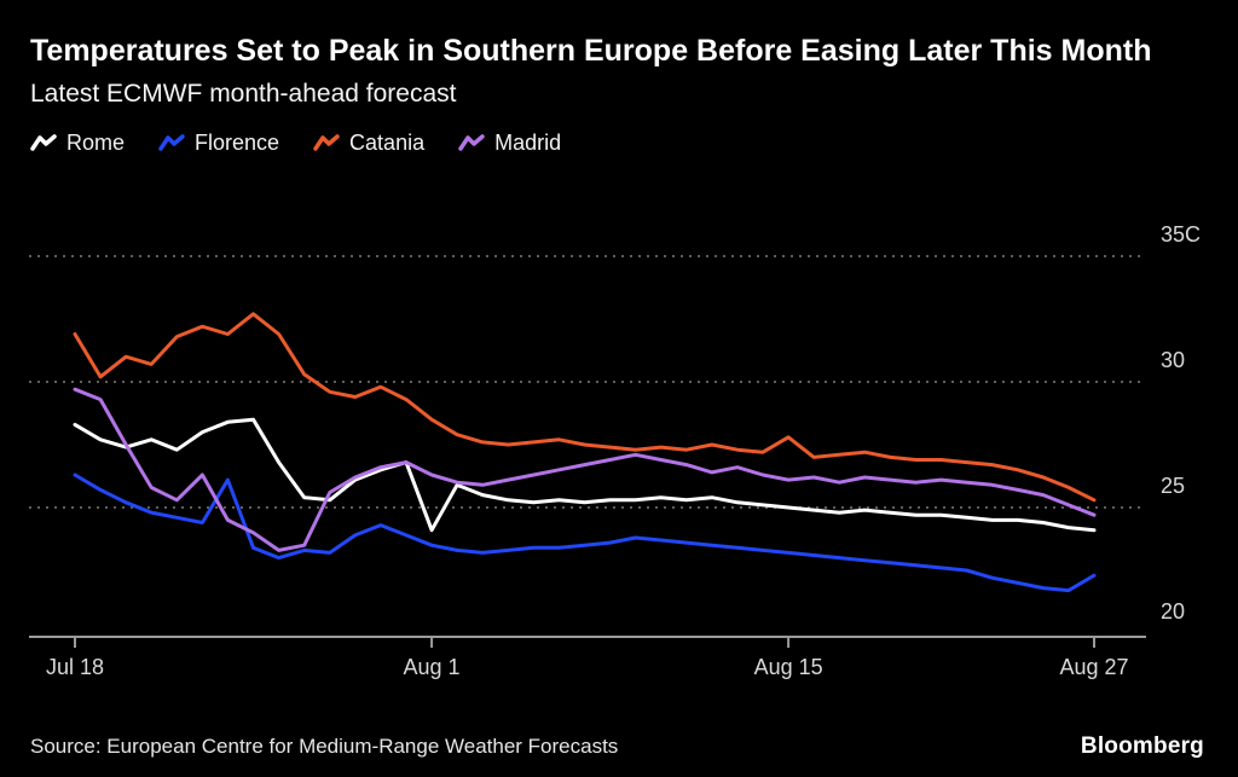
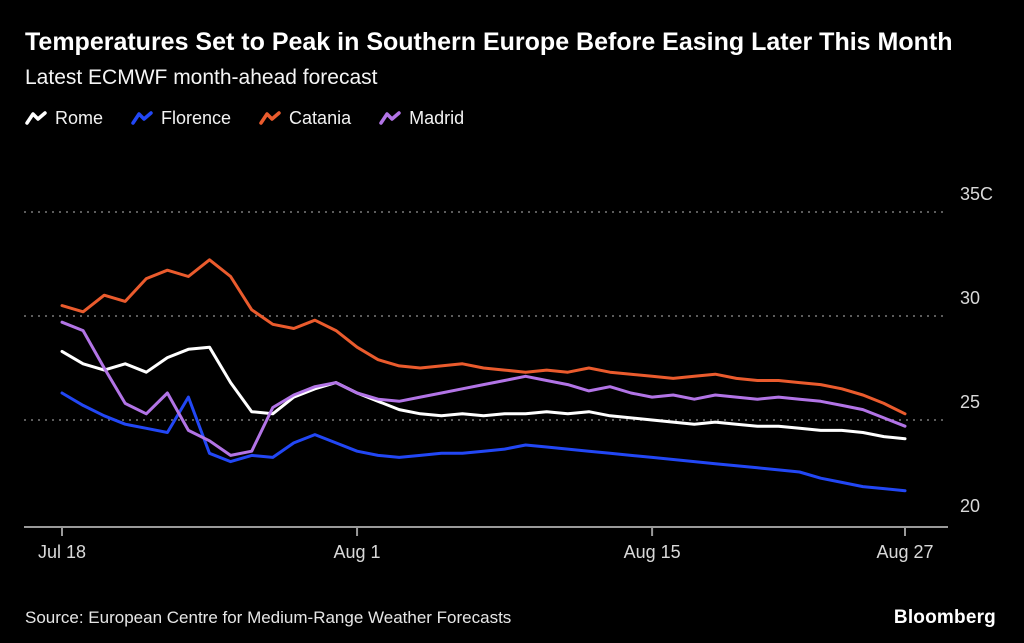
Catania/Jul 18: 31.9 -> 30.5
Rome/Aug 1: 24.1 -> 26.3
Catania/Aug 15: 27.8 -> 27.1
Florence/Aug 27: 22.3 -> 21.6
